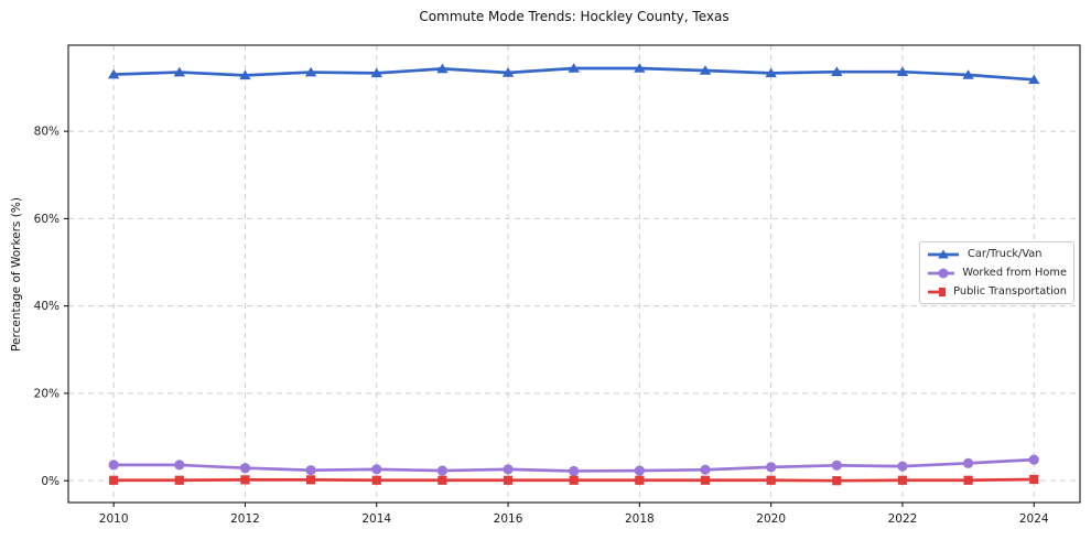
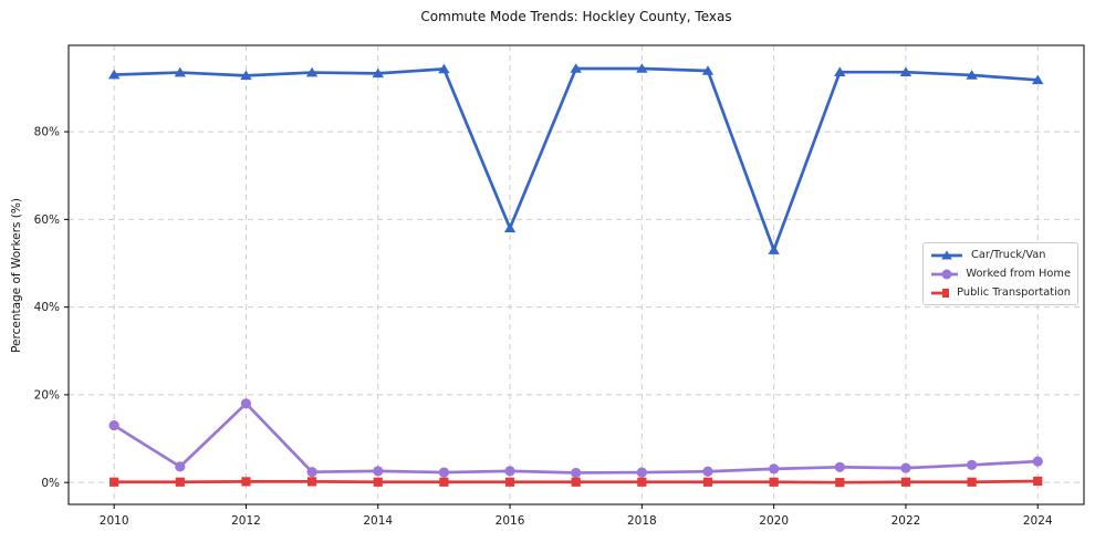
Worked from Home/2010: 4% -> 13%
Worked from Home/2012: 3% -> 18%
Car/Truck/Van/2016: 93% -> 58%
Car/Truck/Van/2020: 93% -> 53%
